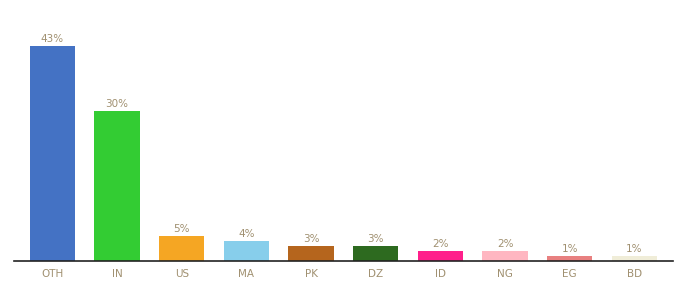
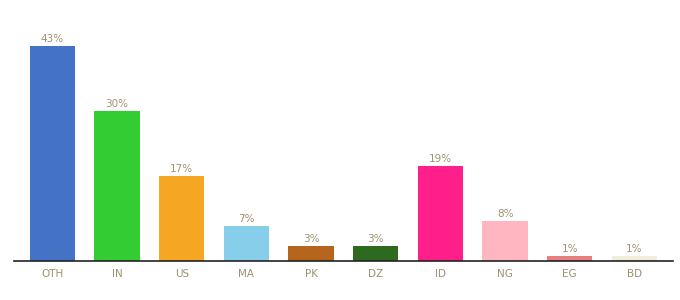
US: 5% -> 17%
MA: 4% -> 7%
ID: 2% -> 19%
NG: 2% -> 8%
